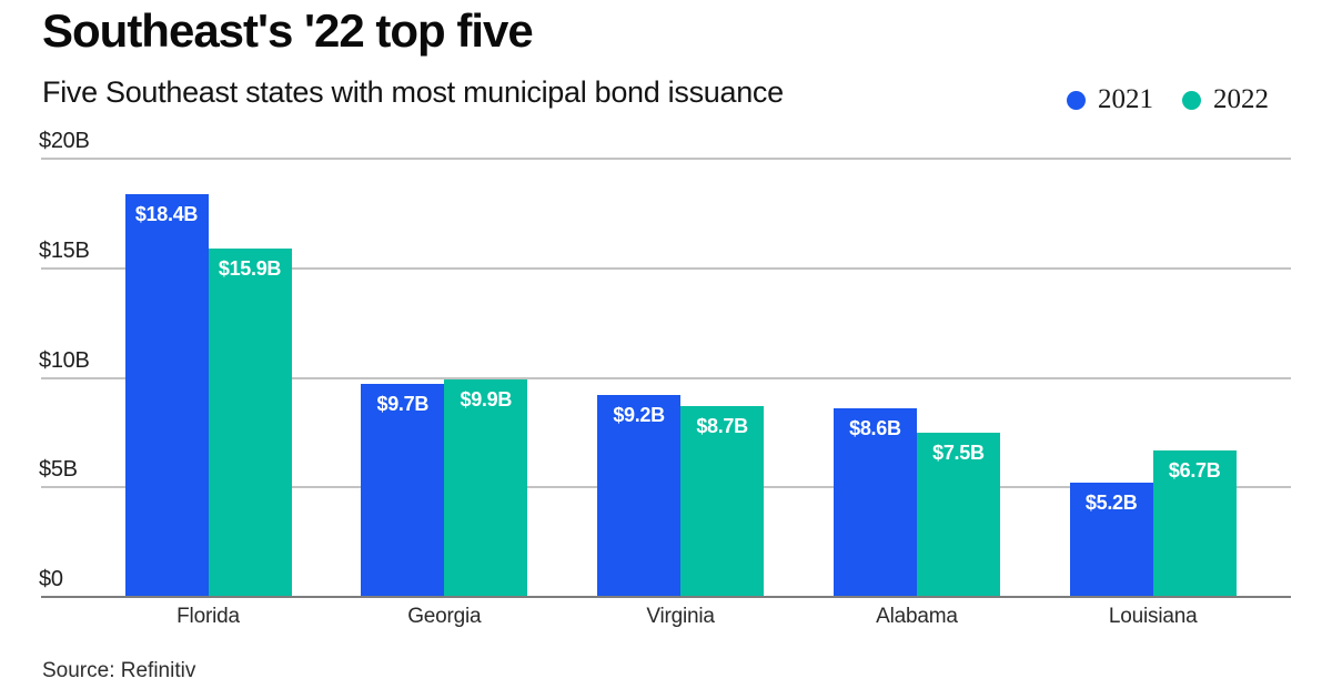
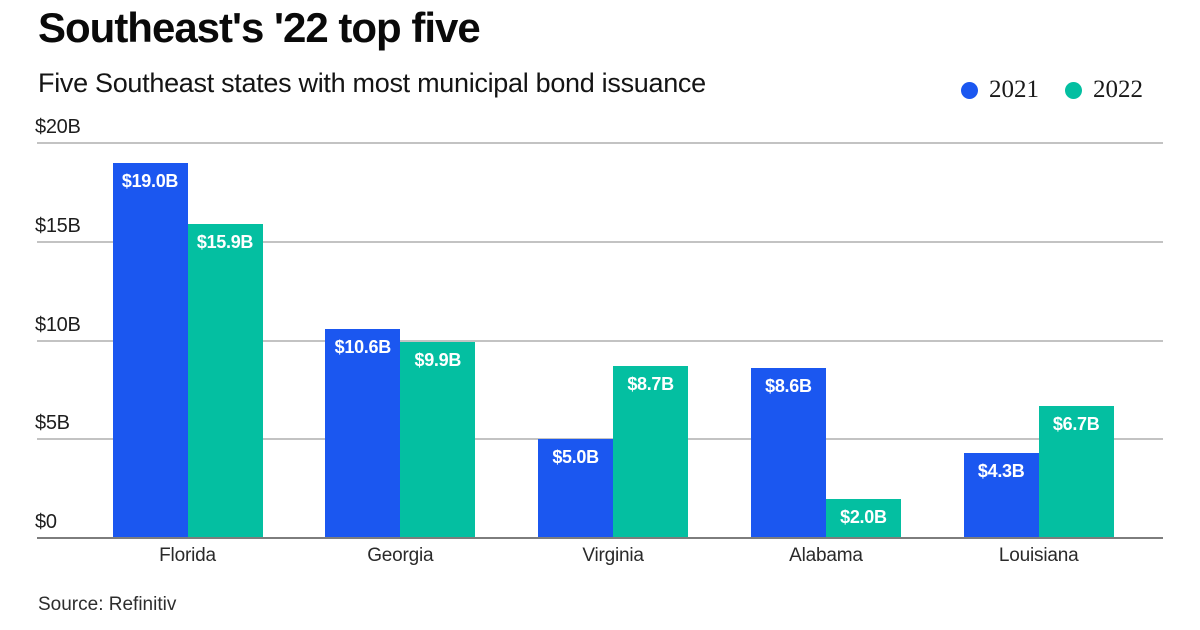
2021/Florida: $18.4B -> $19.0B
2021/Georgia: $9.7B -> $10.6B
2021/Virginia: $9.2B -> $5.0B
2022/Alabama: $7.5B -> $2.0B
2021/Louisiana: $5.2B -> $4.3B
